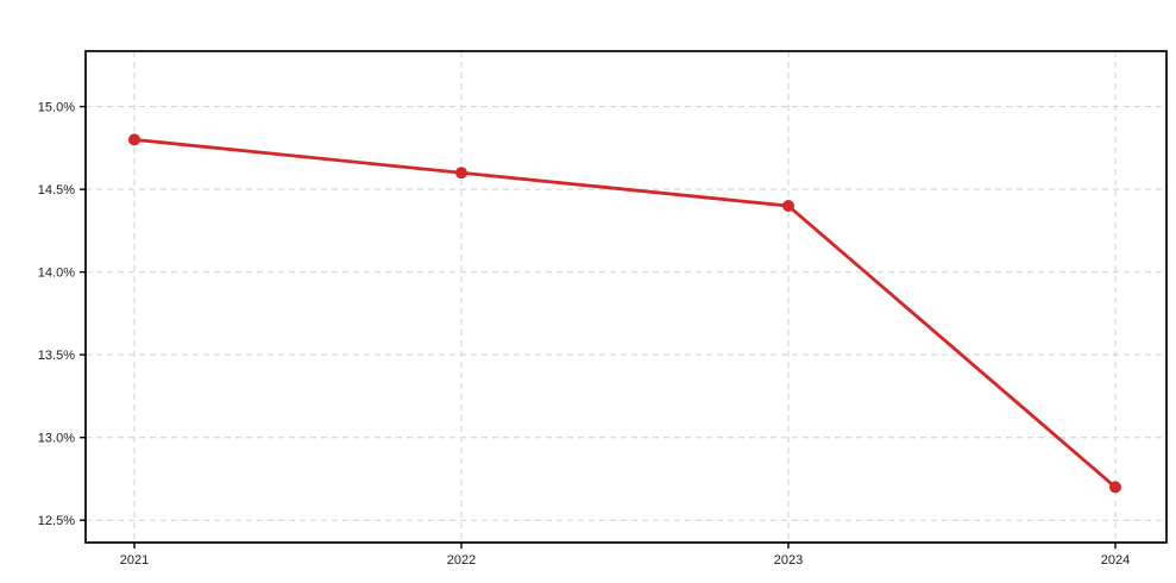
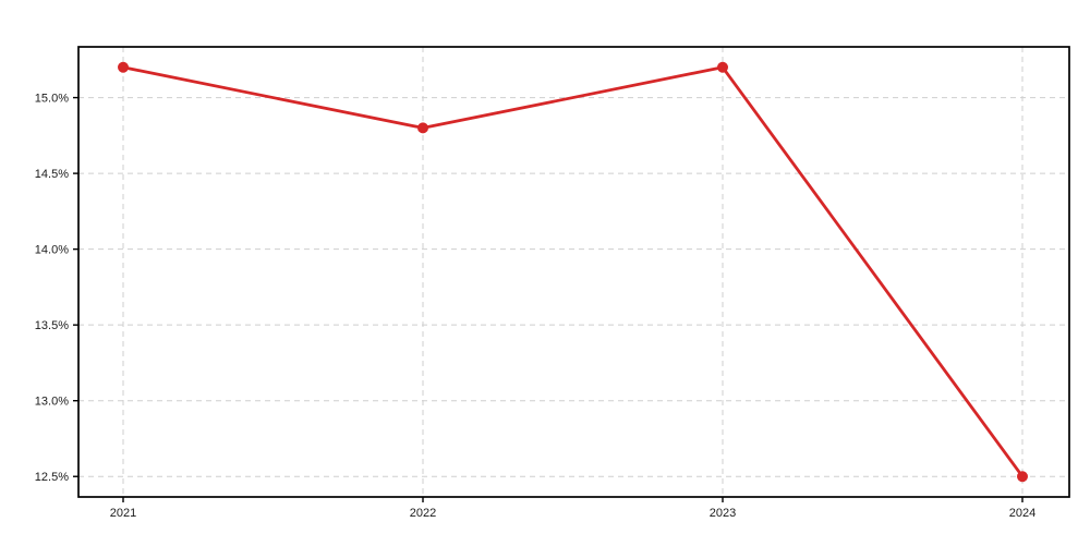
2021: 14.8% -> 15.2%
2022: 14.6% -> 14.8%
2023: 14.4% -> 15.2%
2024: 12.7% -> 12.5%
